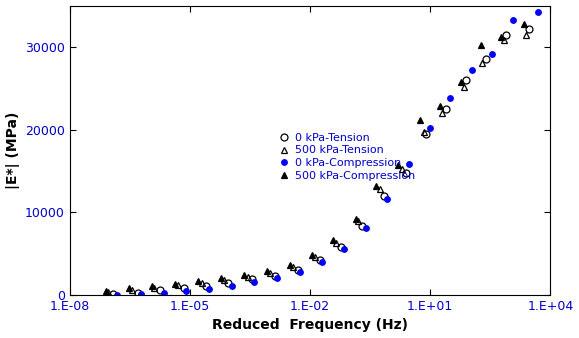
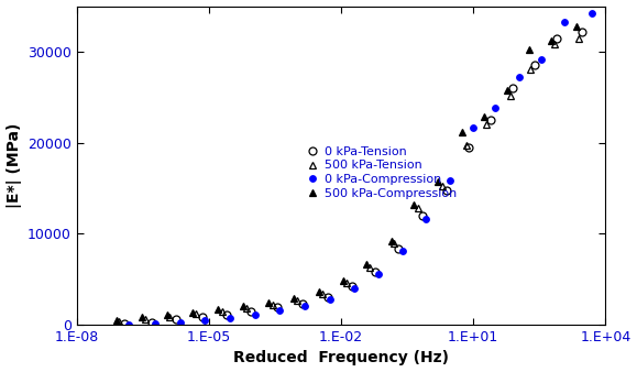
0 kPa-Compression/1.E+01: 20200 -> 21600
